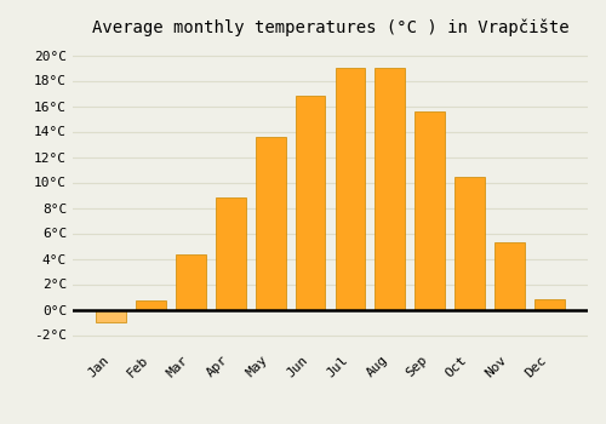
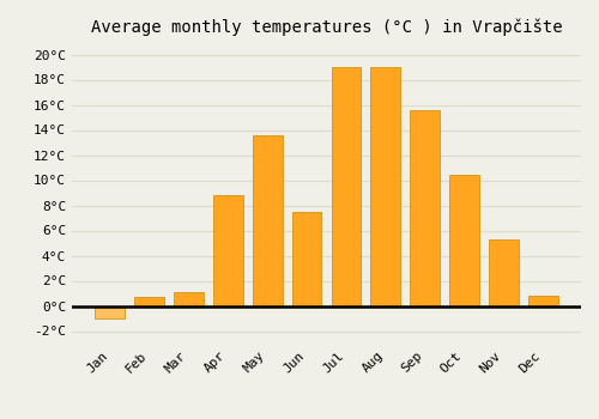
Mar: 4.3°C -> 1.1°C
Jun: 16.8°C -> 7.5°C
